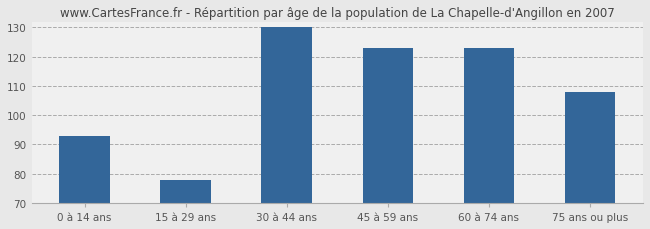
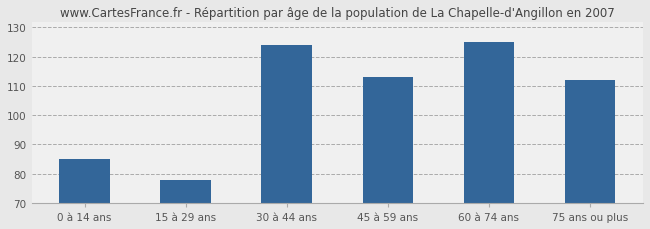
0 à 14 ans: 93 -> 85
30 à 44 ans: 130 -> 124
45 à 59 ans: 123 -> 113
60 à 74 ans: 123 -> 125
75 ans ou plus: 108 -> 112
